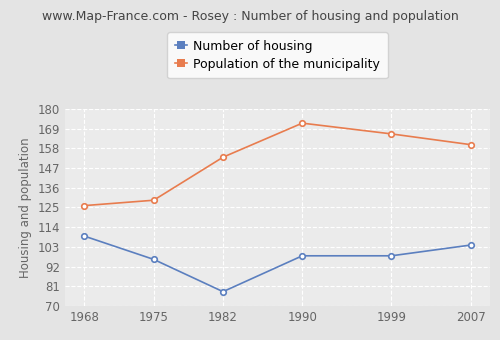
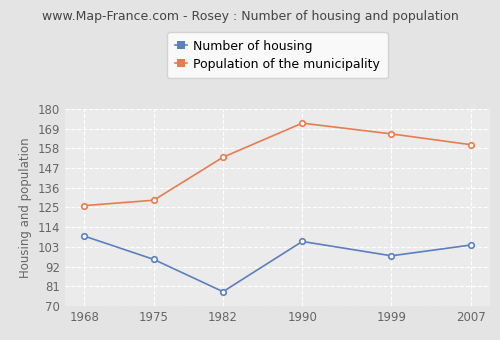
Number of housing/1990: 98 -> 106
